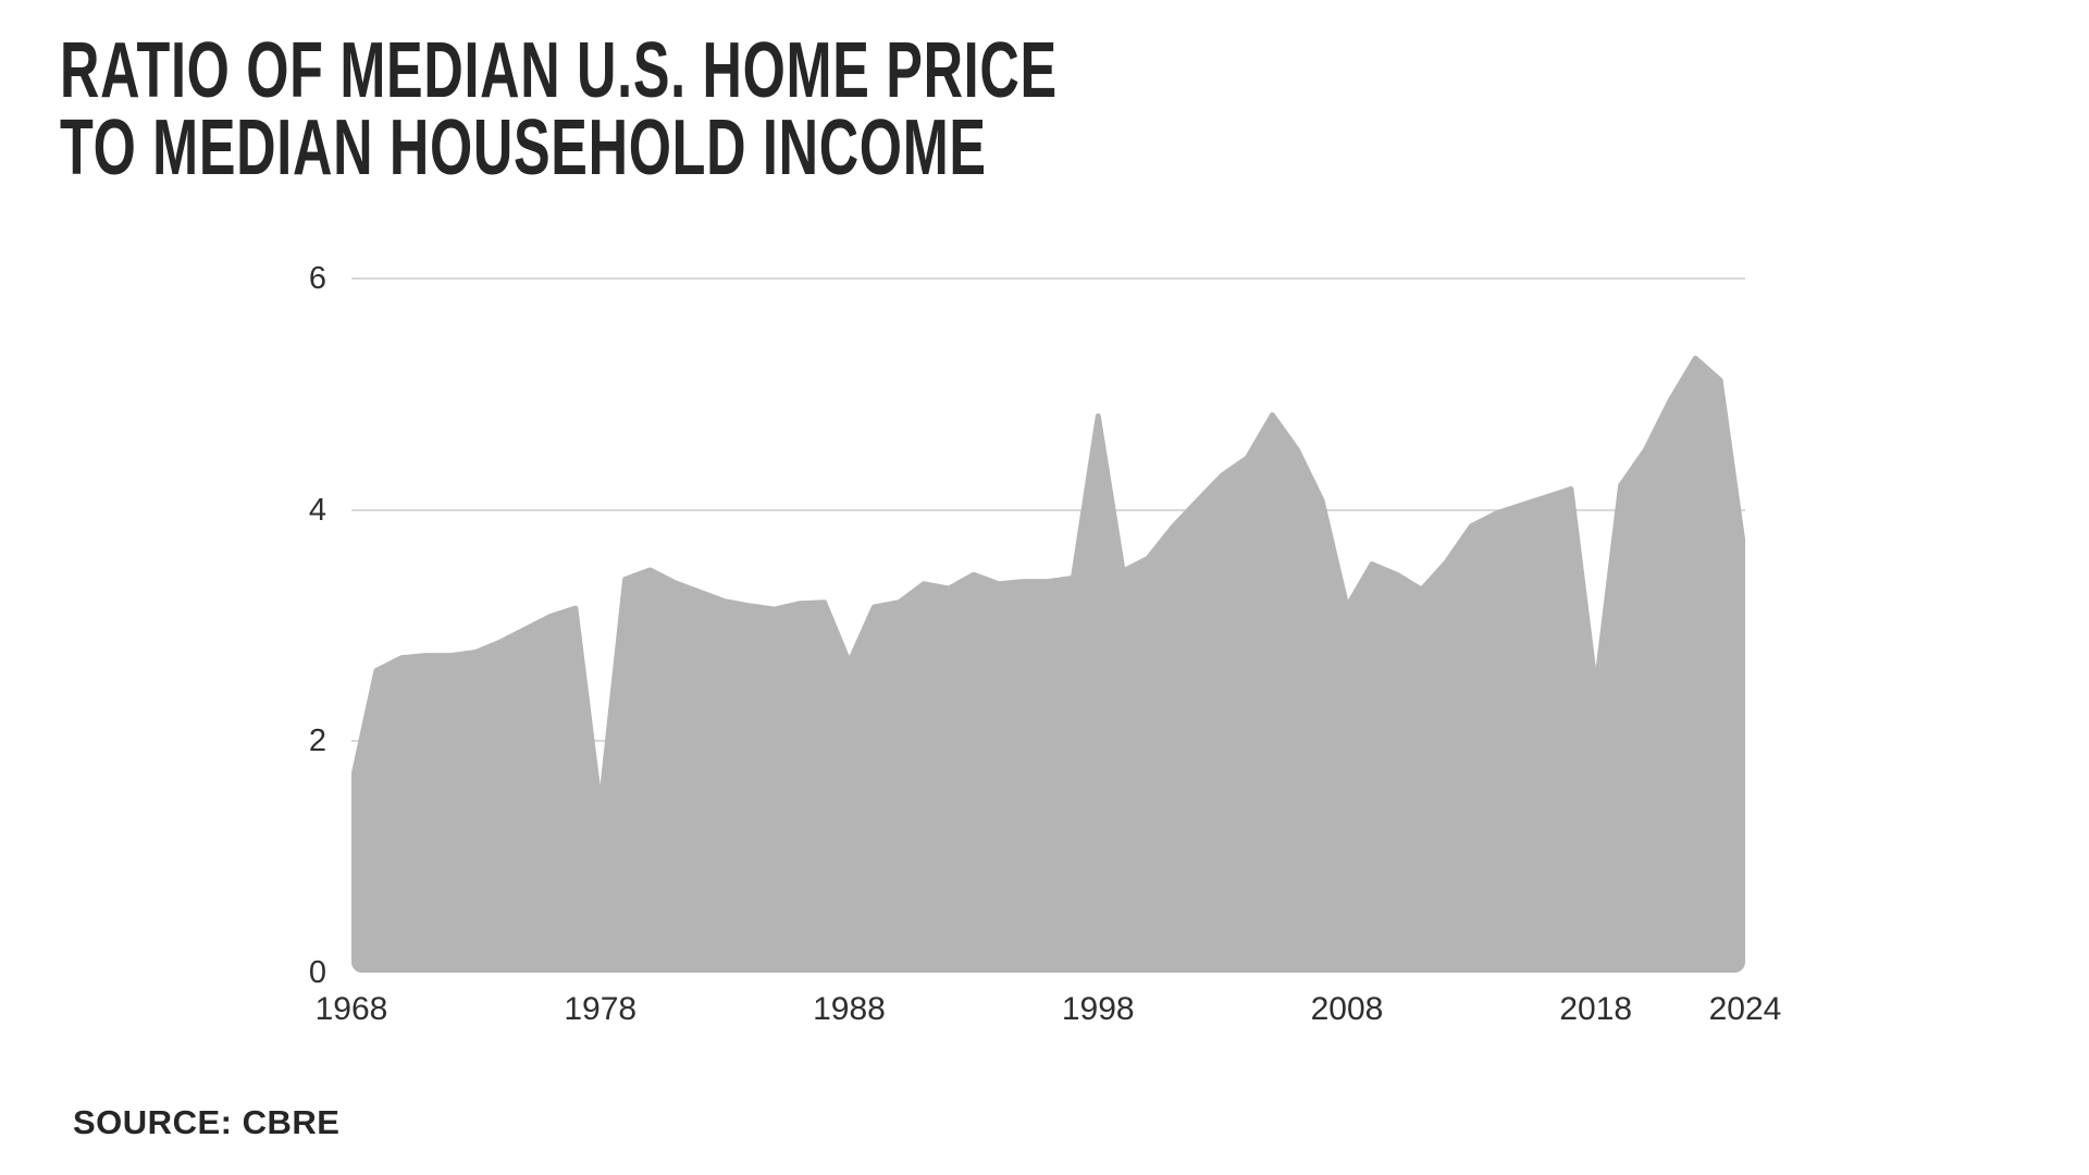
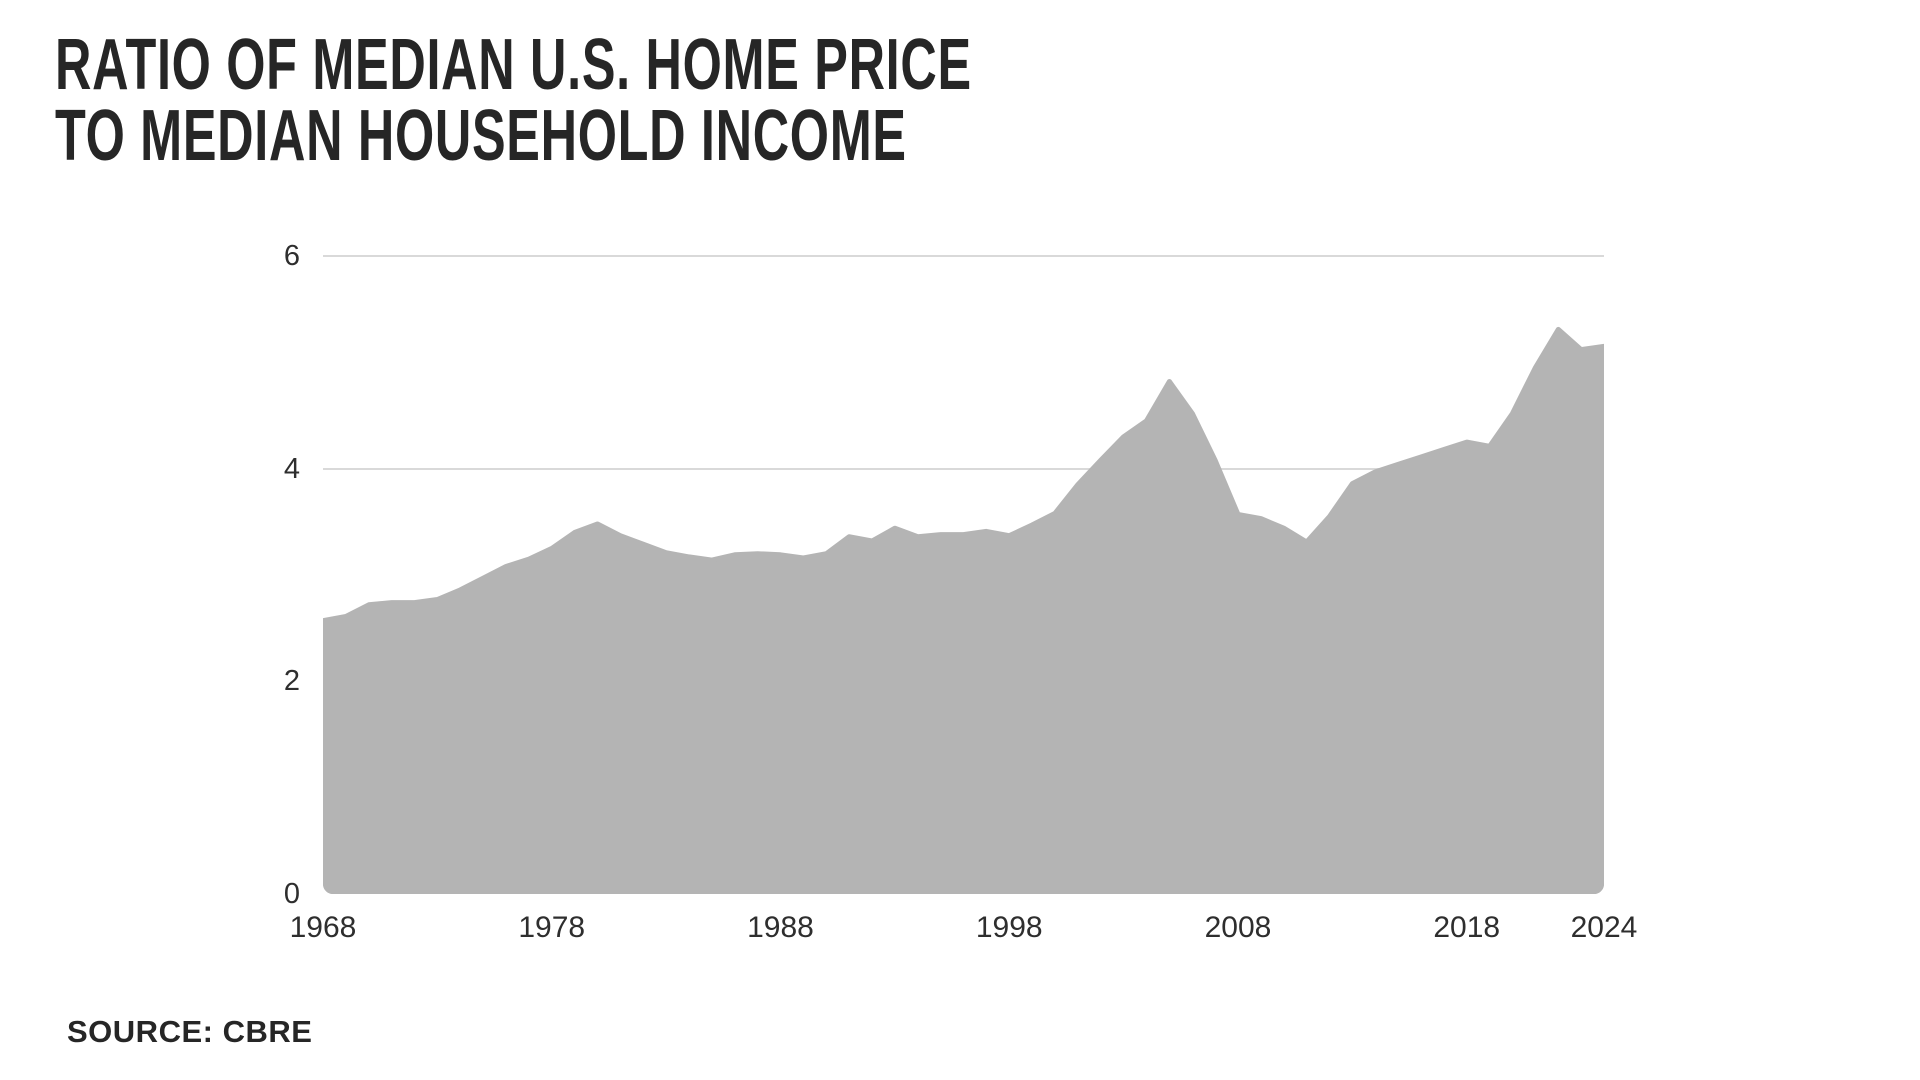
1968: 1.62 -> 2.57
1978: 1.42 -> 3.25
1988: 2.68 -> 3.19
1998: 4.81 -> 3.37
2008: 3.16 -> 3.57
2018: 2.45 -> 4.25
2024: 3.58 -> 5.15
